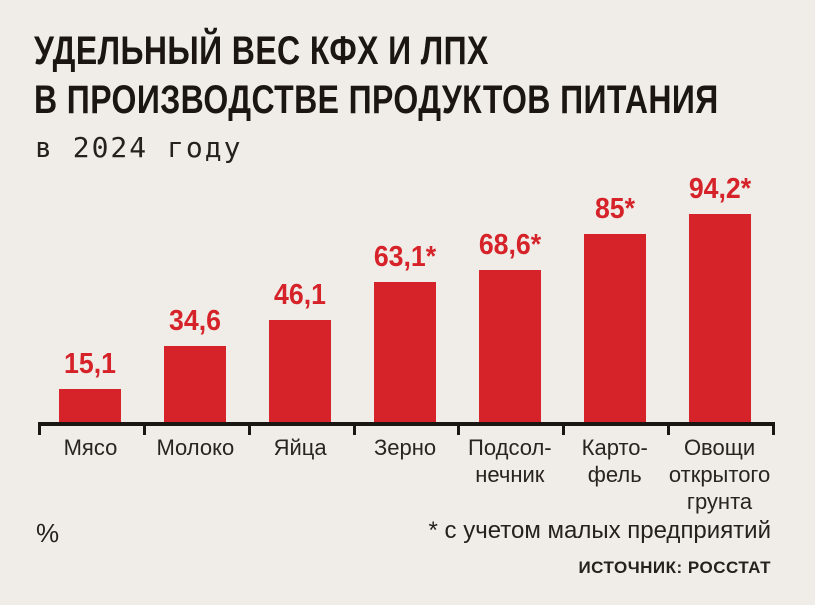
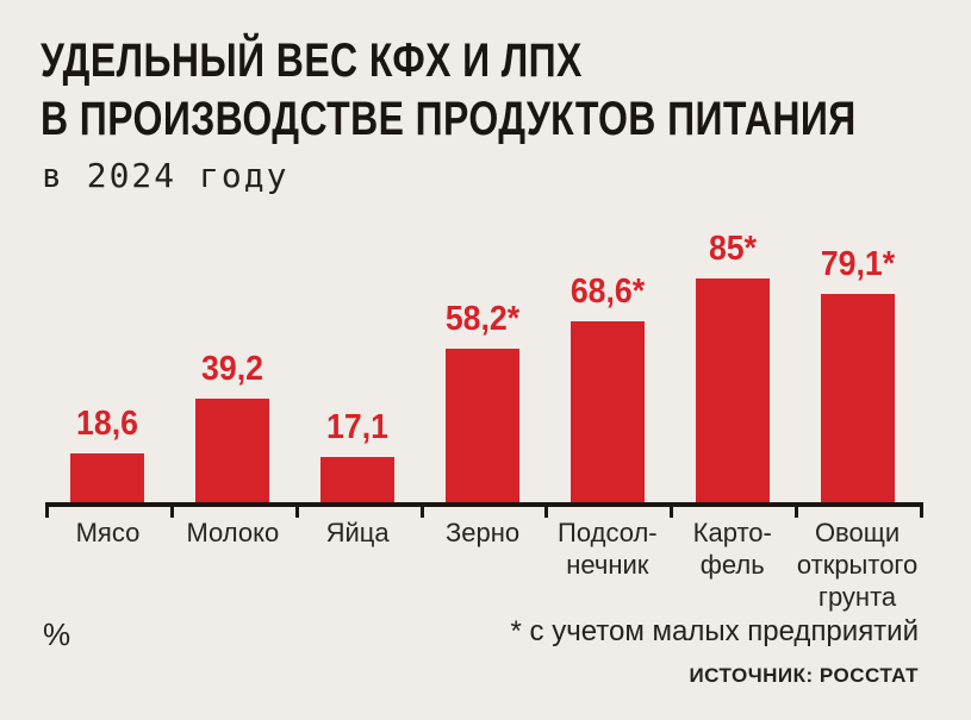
Мясо: 15,1 -> 18,6
Молоко: 34,6 -> 39,2
Яйца: 46,1 -> 17,1
Зерно: 63,1 -> 58,2
Овощи открытого грунта: 94,2 -> 79,1
